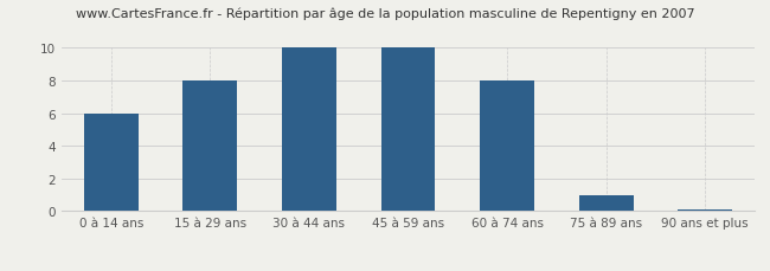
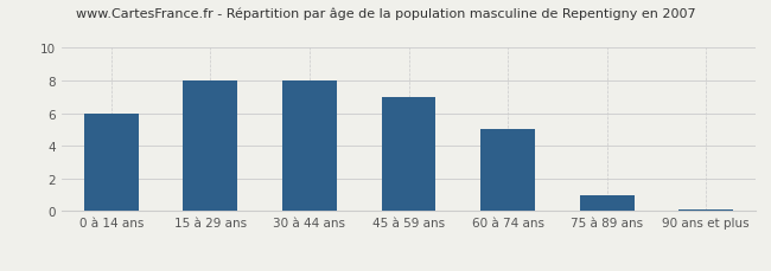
30 à 44 ans: 10.0 -> 8.0
45 à 59 ans: 10.0 -> 7.0
60 à 74 ans: 8.0 -> 5.0
